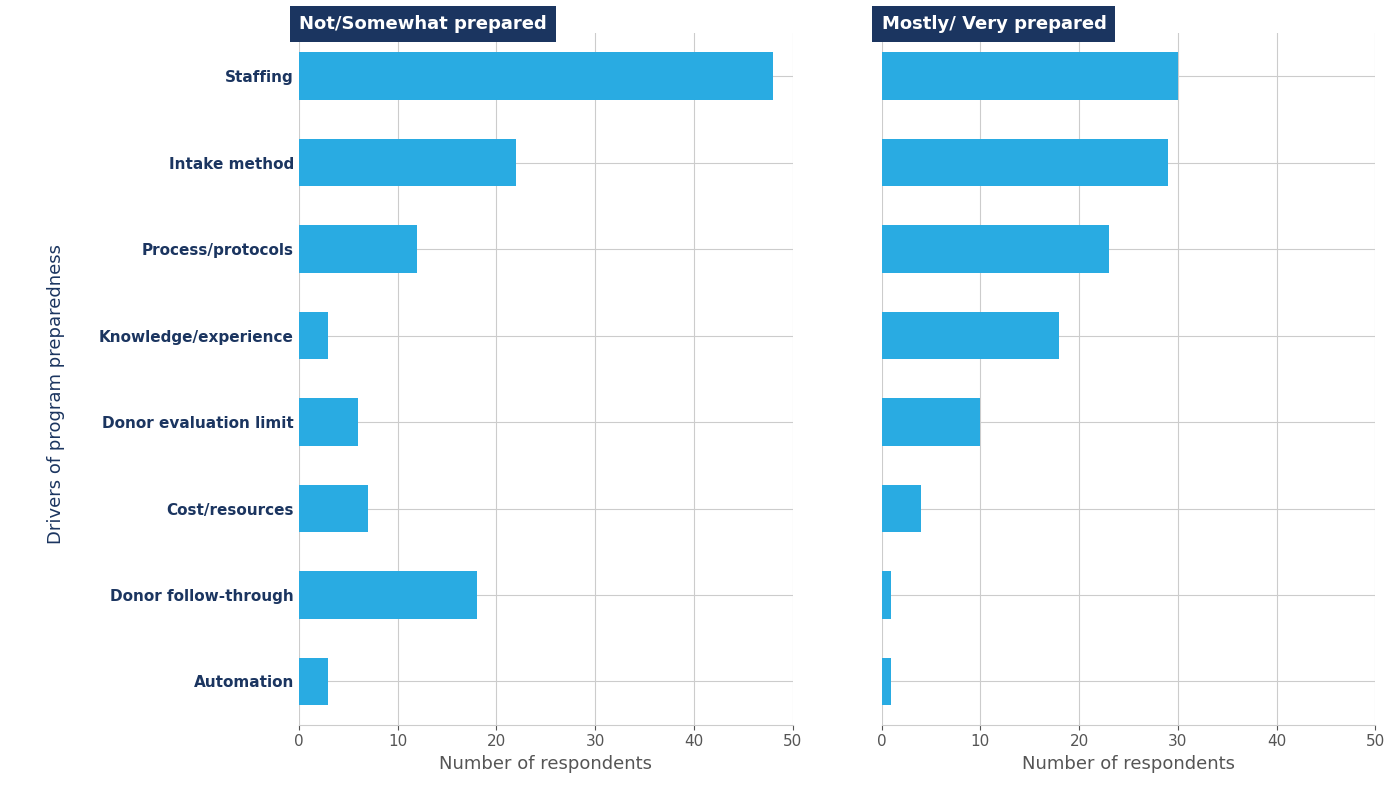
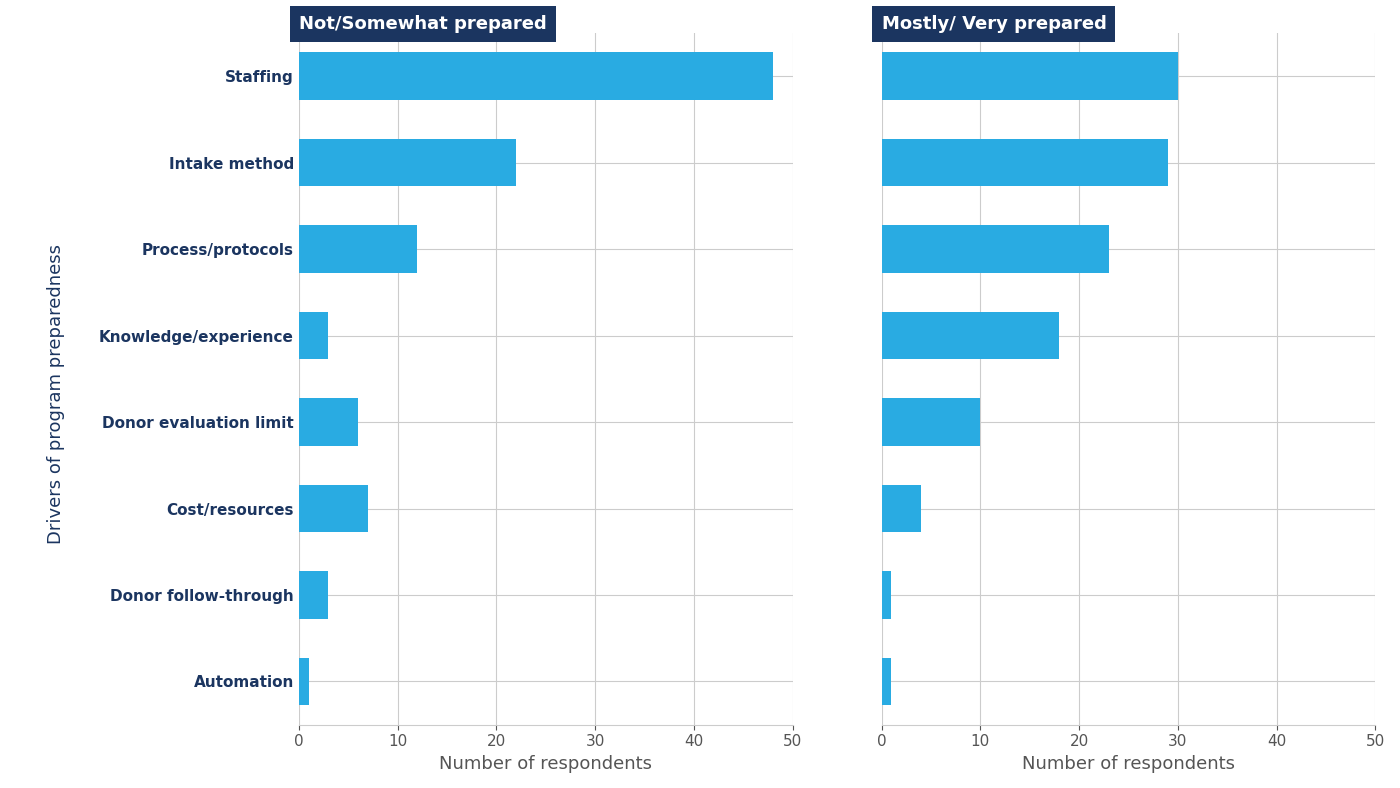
Not/Somewhat prepared/Donor follow-through: 18 -> 3
Not/Somewhat prepared/Automation: 3 -> 1
